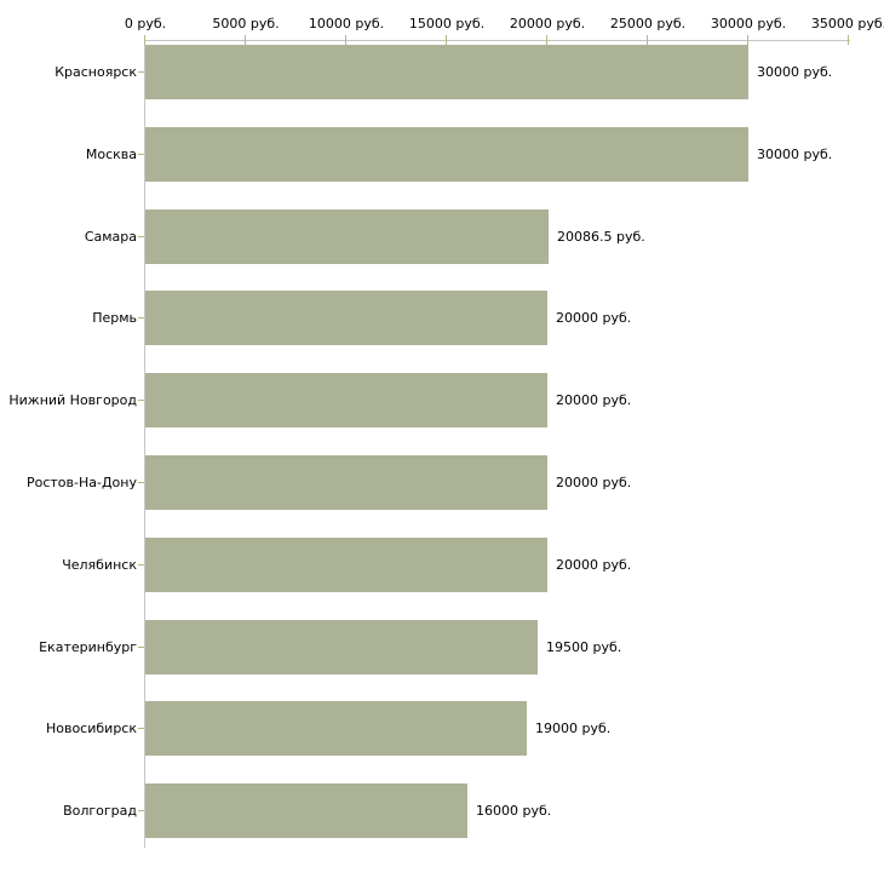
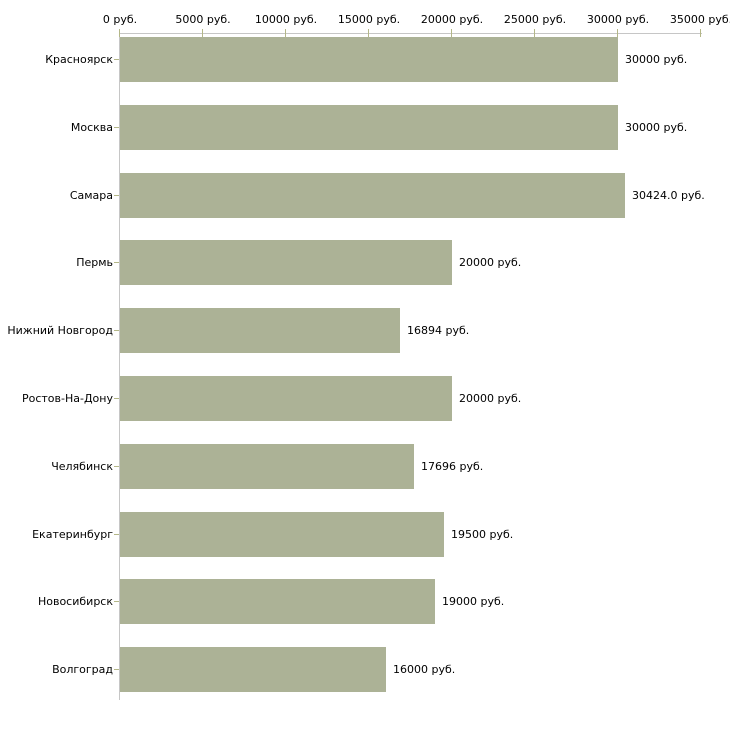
Самара: 20086.5 -> 30424.0
Нижний Новгород: 20000 -> 16894
Челябинск: 20000 -> 17696
